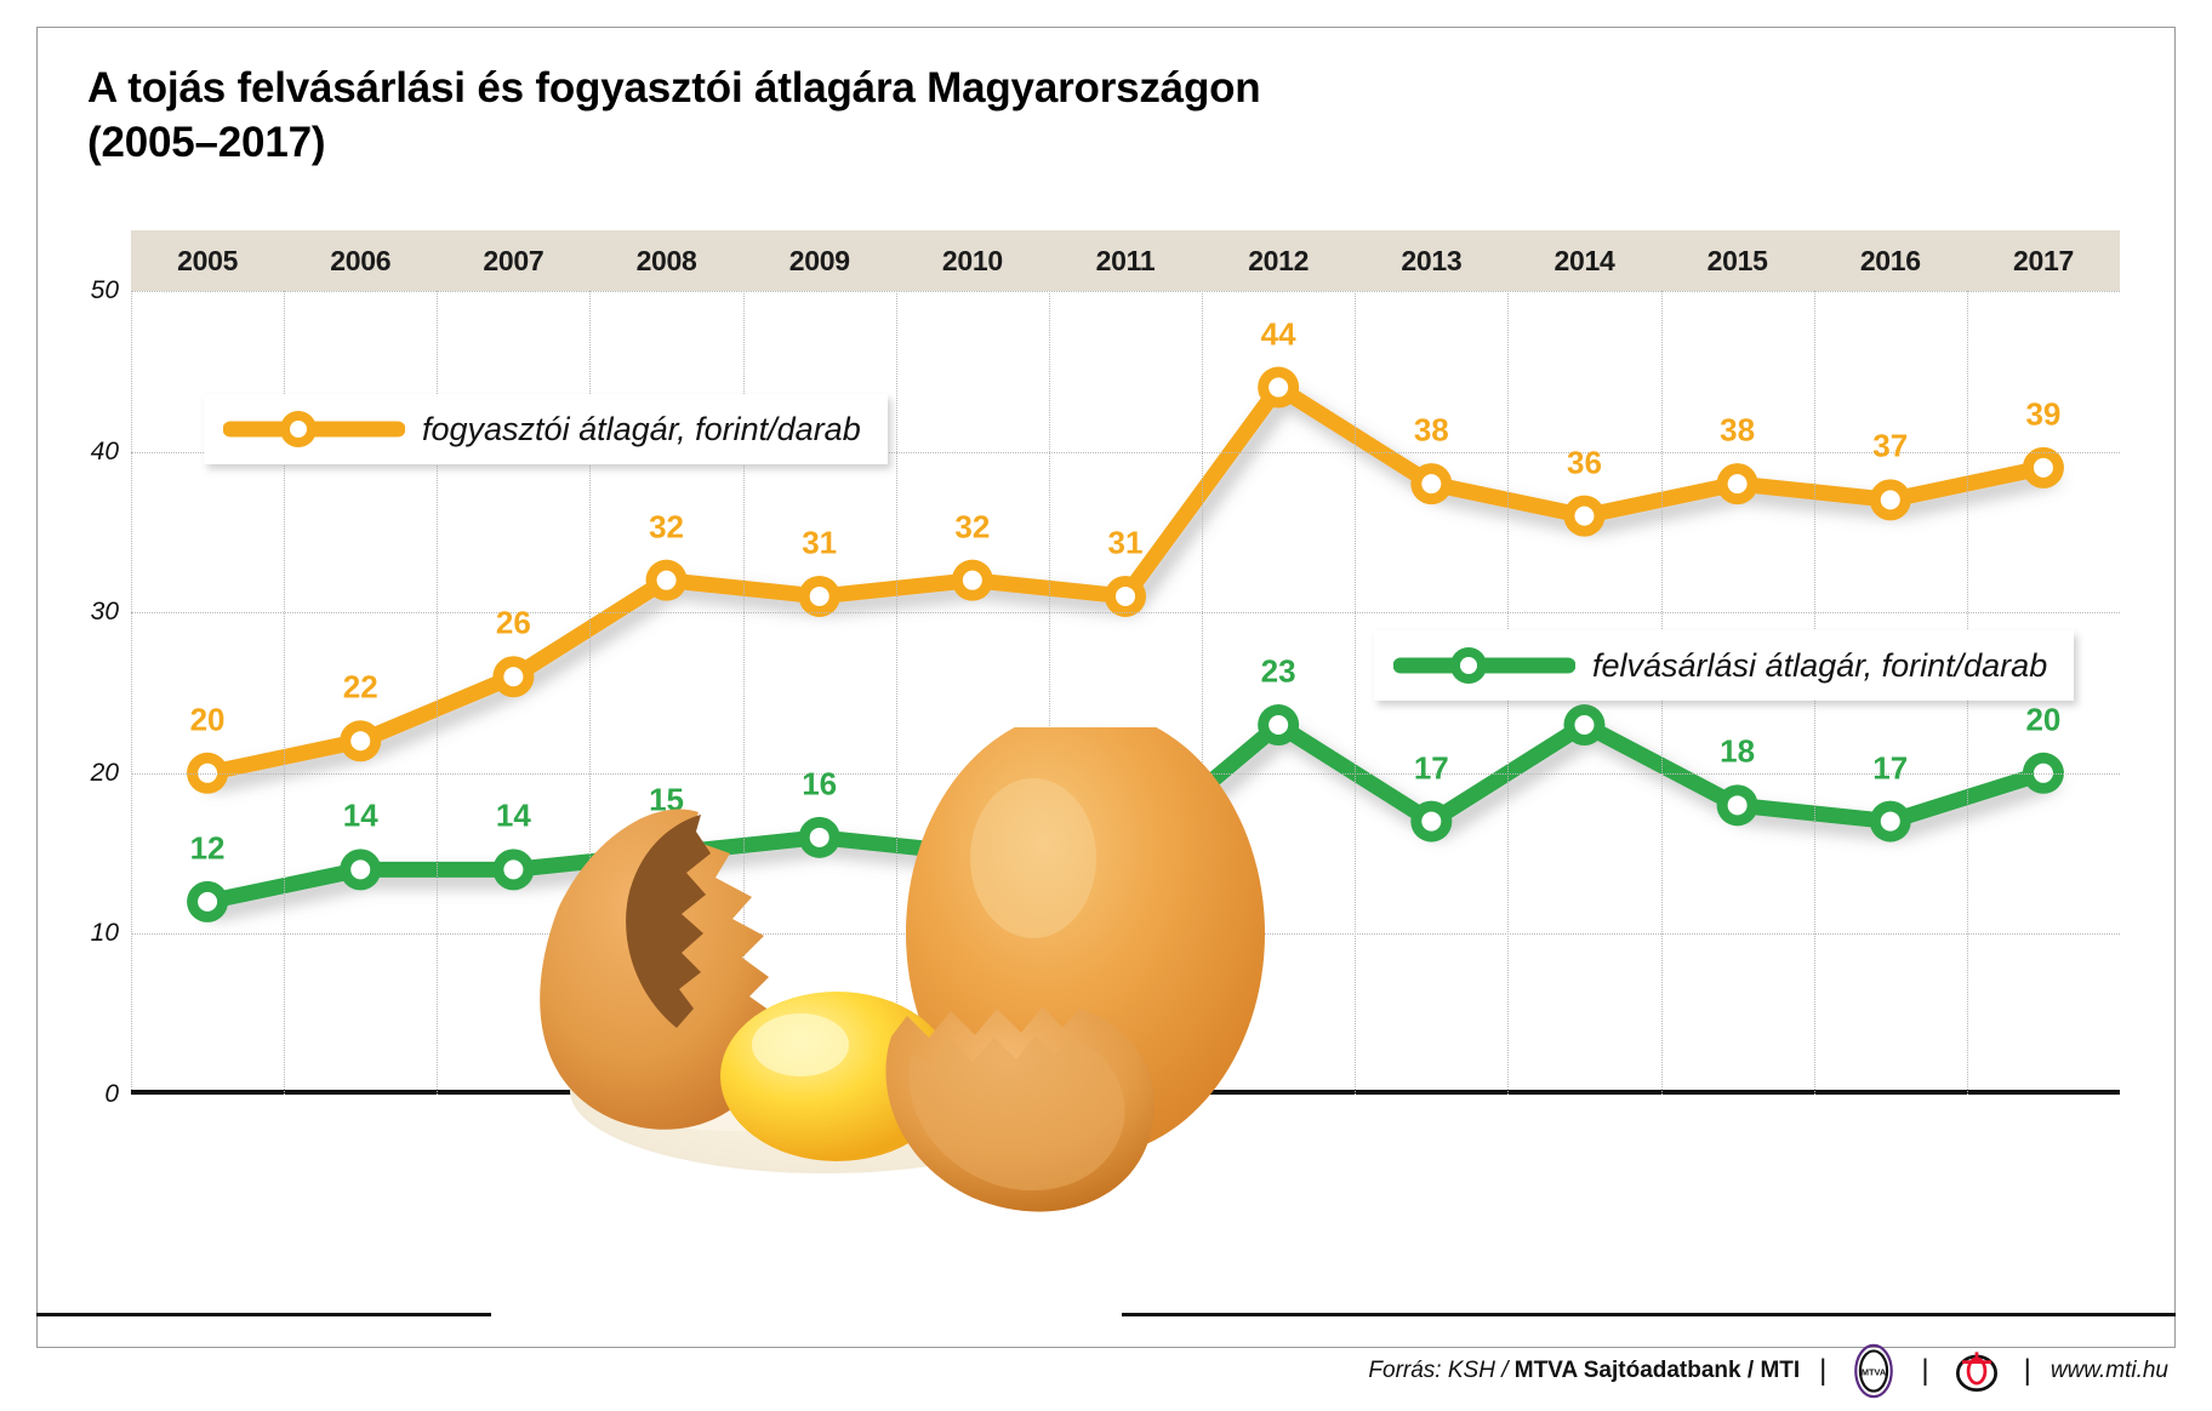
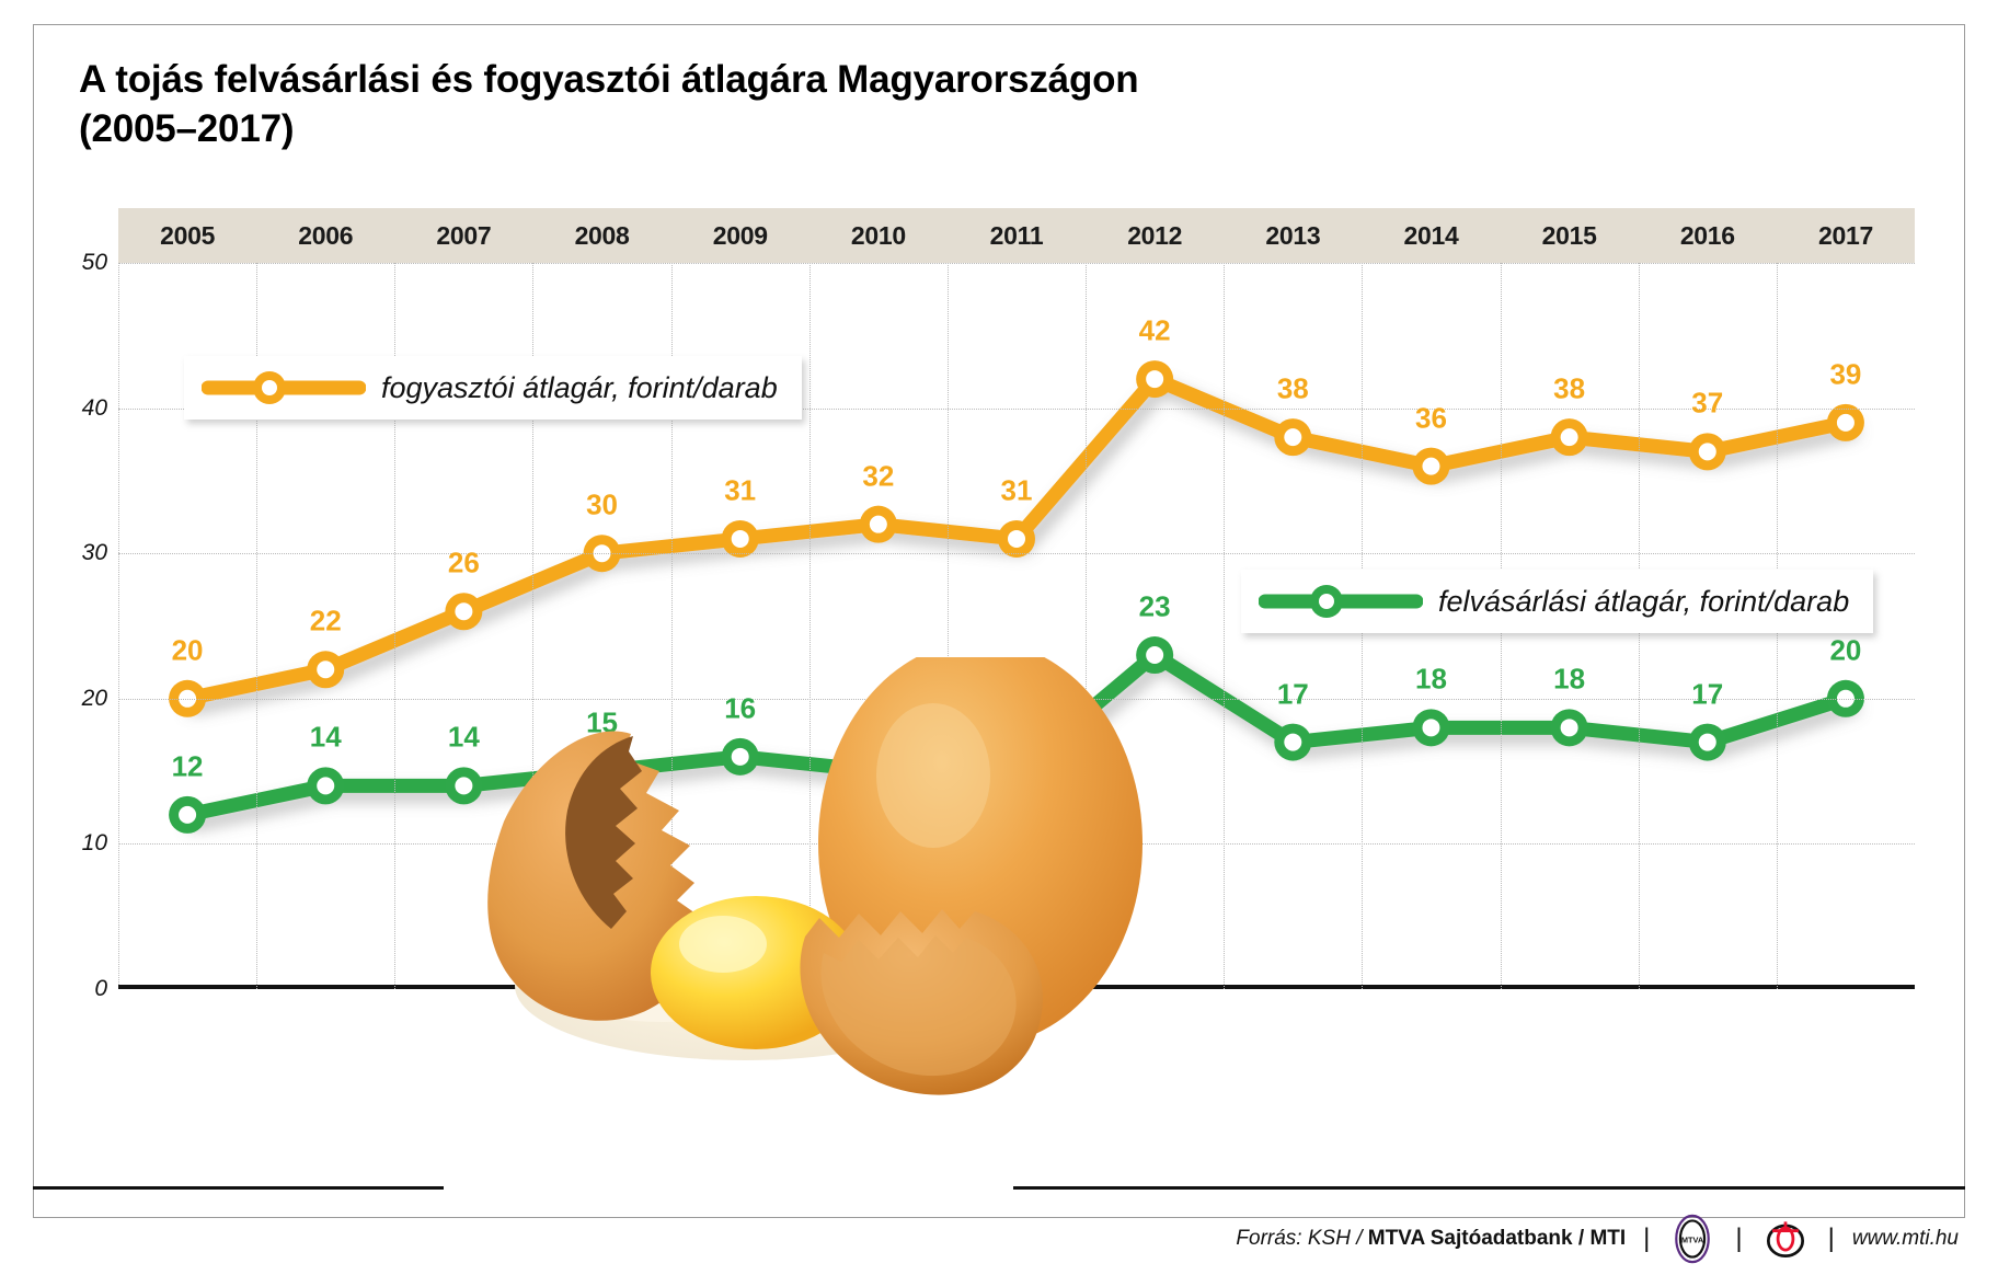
fogyasztói átlagár, forint/darab/2008: 32 -> 30
fogyasztói átlagár, forint/darab/2012: 44 -> 42
felvásárlási átlagár, forint/darab/2014: 23 -> 18
